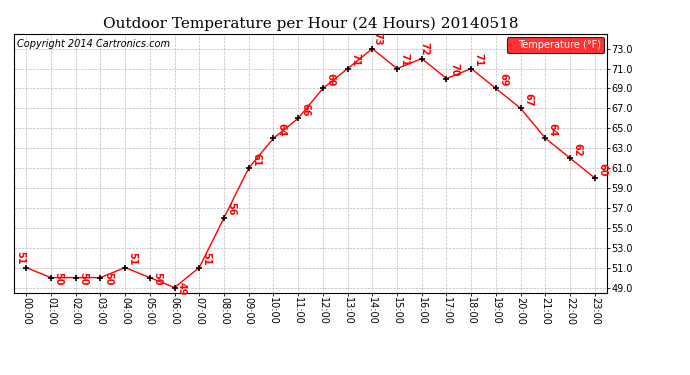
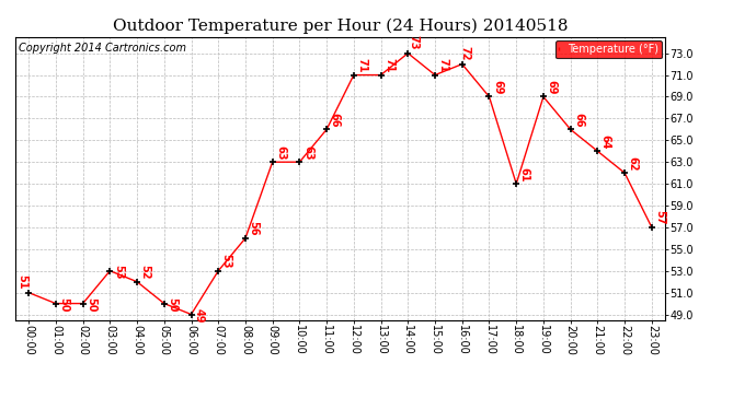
03:00: 50 -> 53
04:00: 51 -> 52
07:00: 51 -> 53
09:00: 61 -> 63
10:00: 64 -> 63
12:00: 69 -> 71
17:00: 70 -> 69
18:00: 71 -> 61
20:00: 67 -> 66
23:00: 60 -> 57
